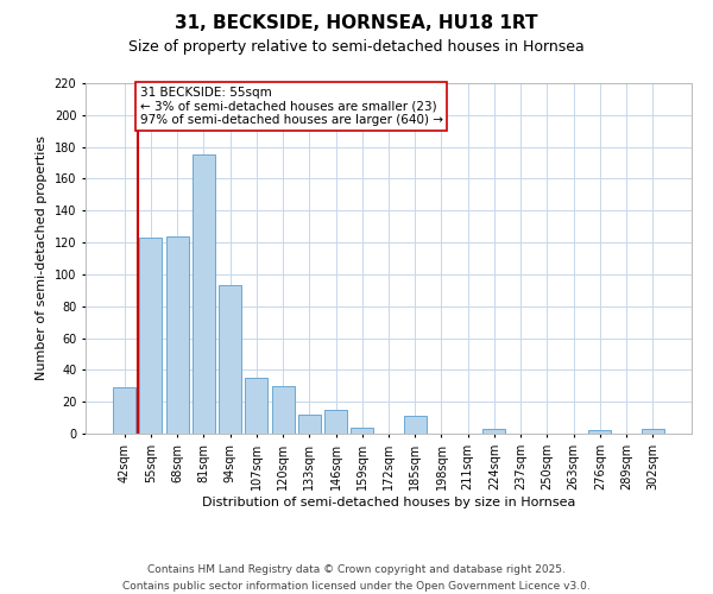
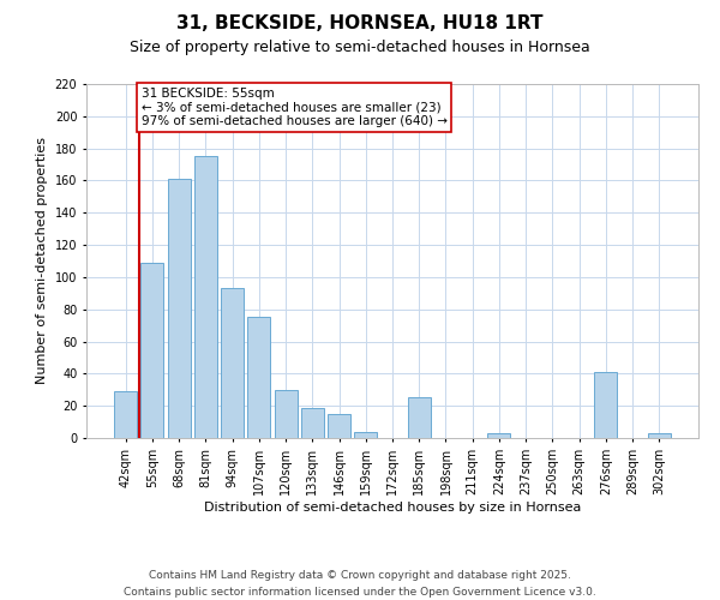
55sqm: 123 -> 109
68sqm: 124 -> 161
107sqm: 35 -> 75
133sqm: 12 -> 19
185sqm: 11 -> 25
276sqm: 2 -> 41
